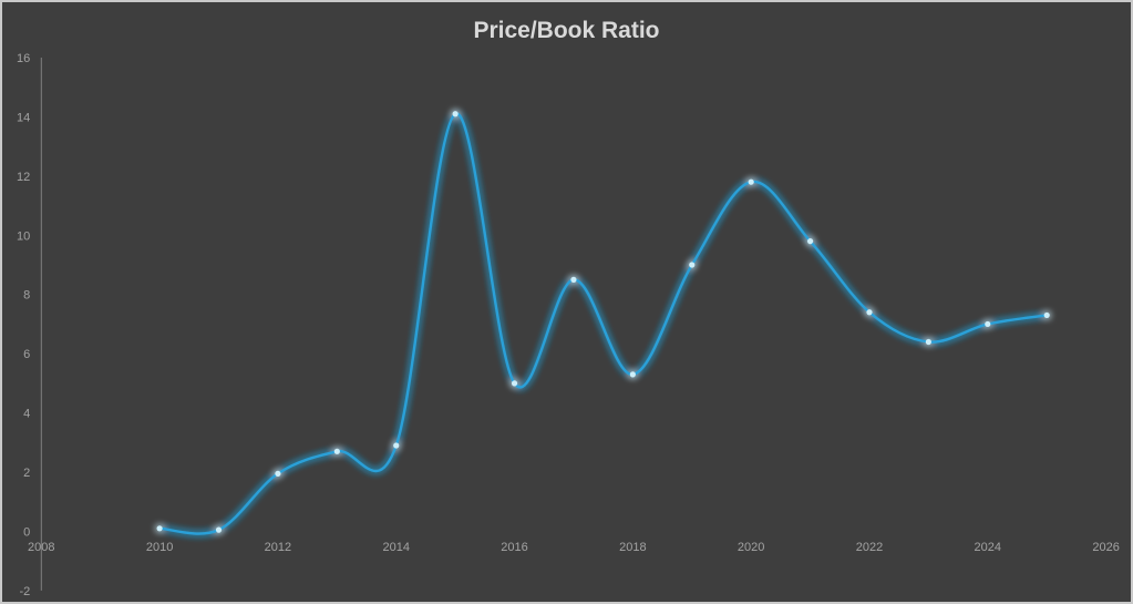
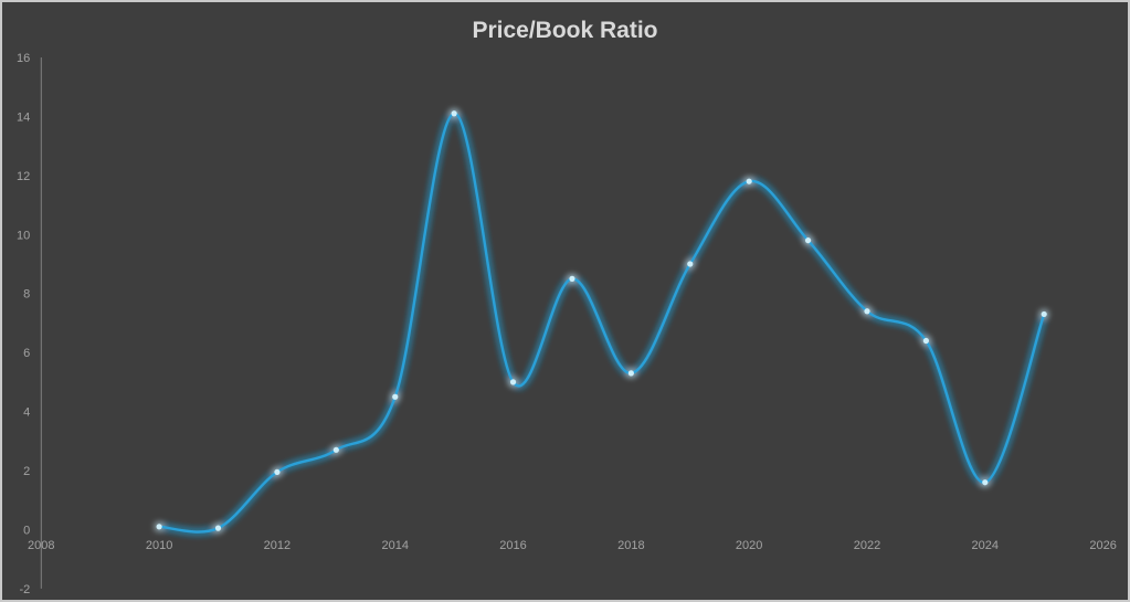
2014: 2.9 -> 4.5
2024: 7.0 -> 1.6
